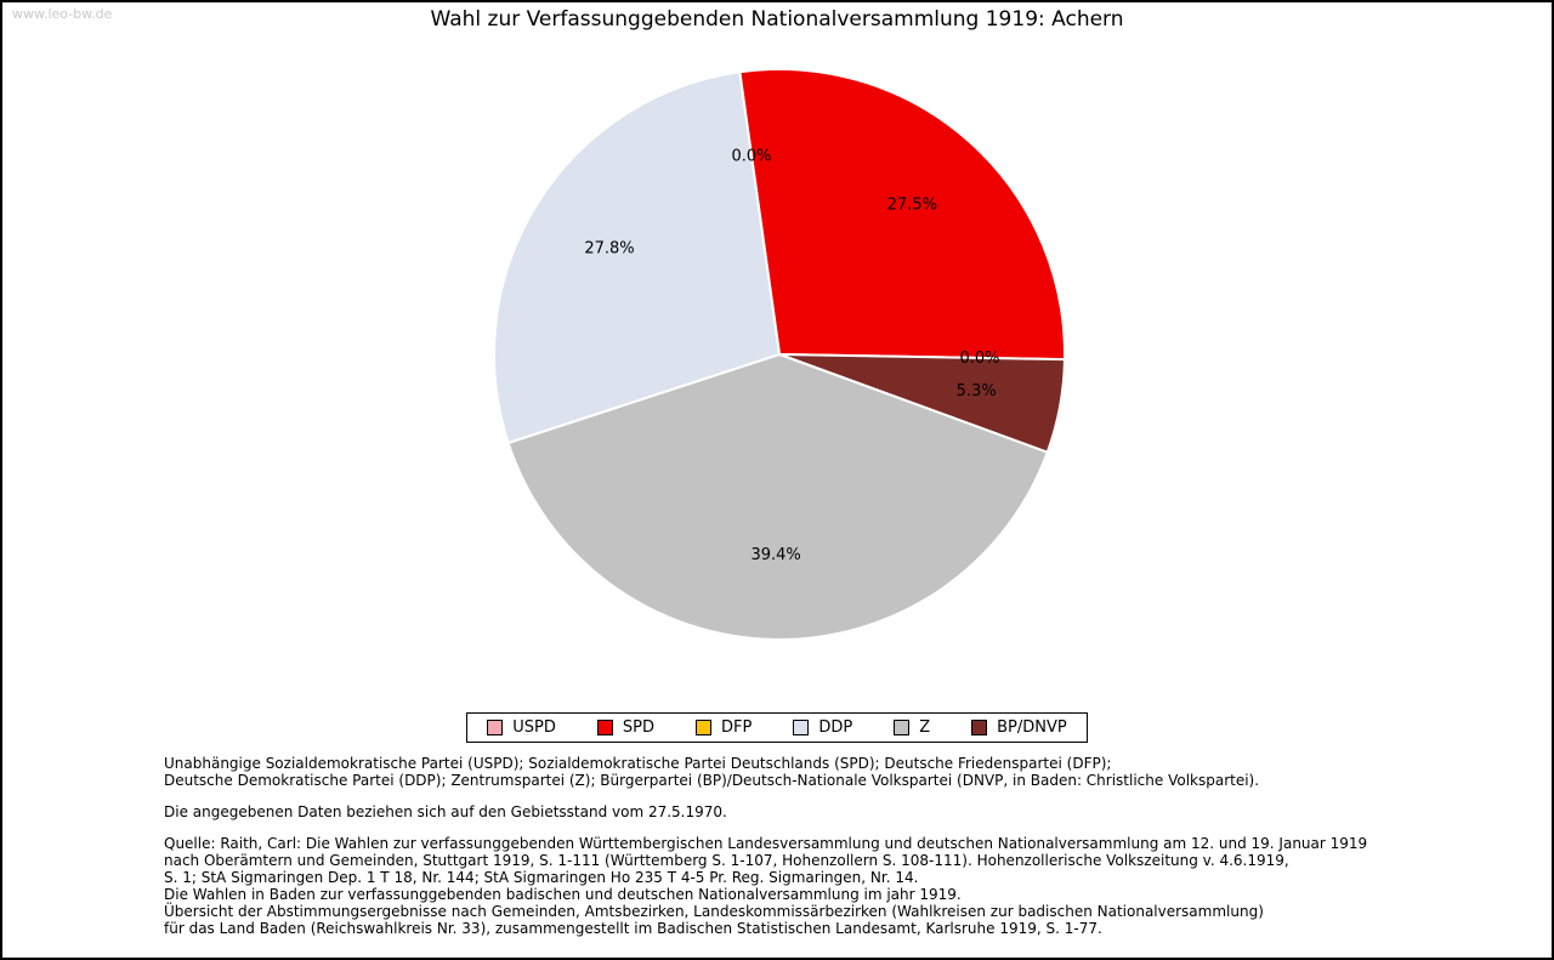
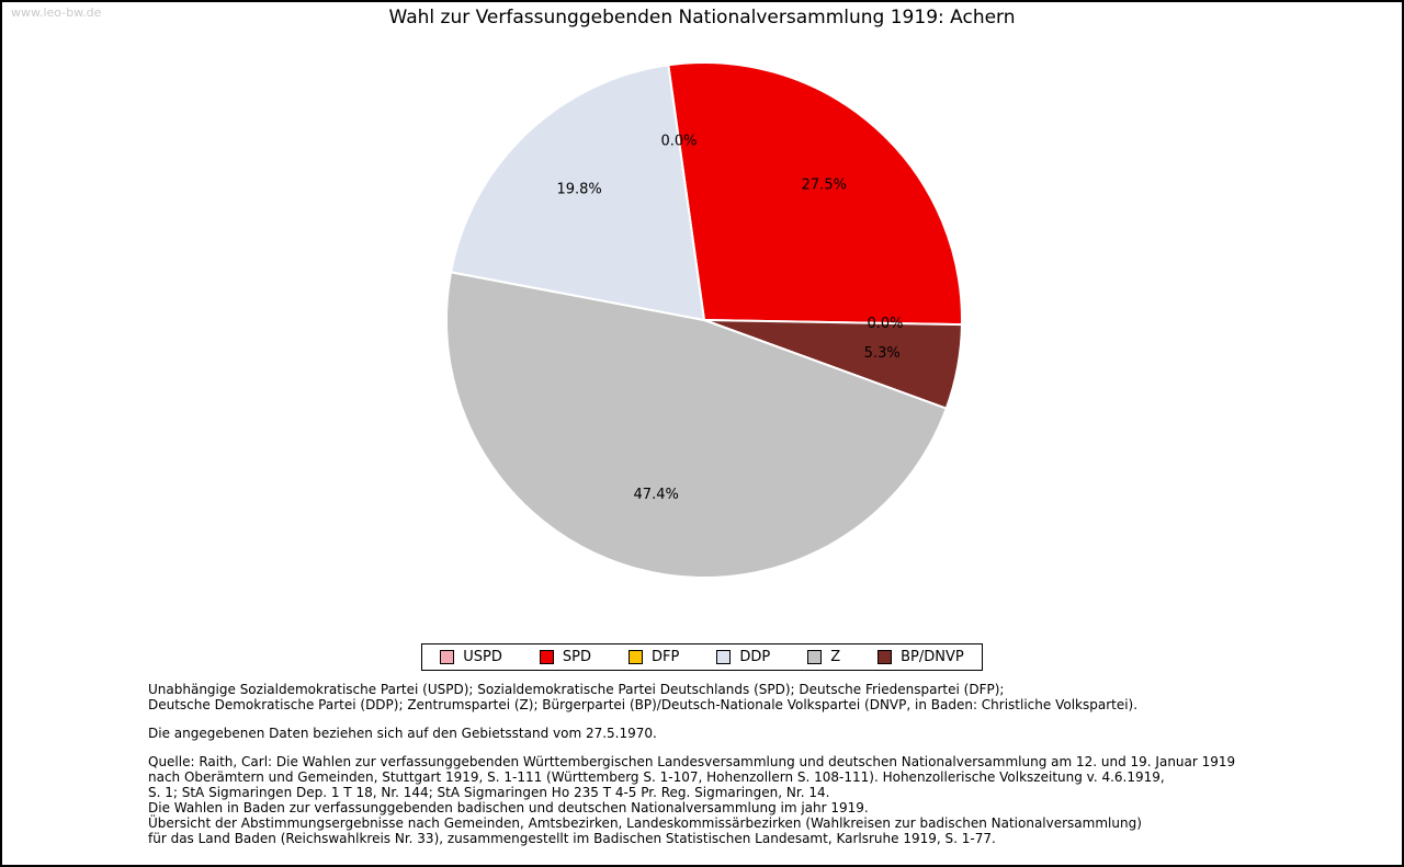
Z: 39.4% -> 47.4%
DDP: 27.8% -> 19.8%
